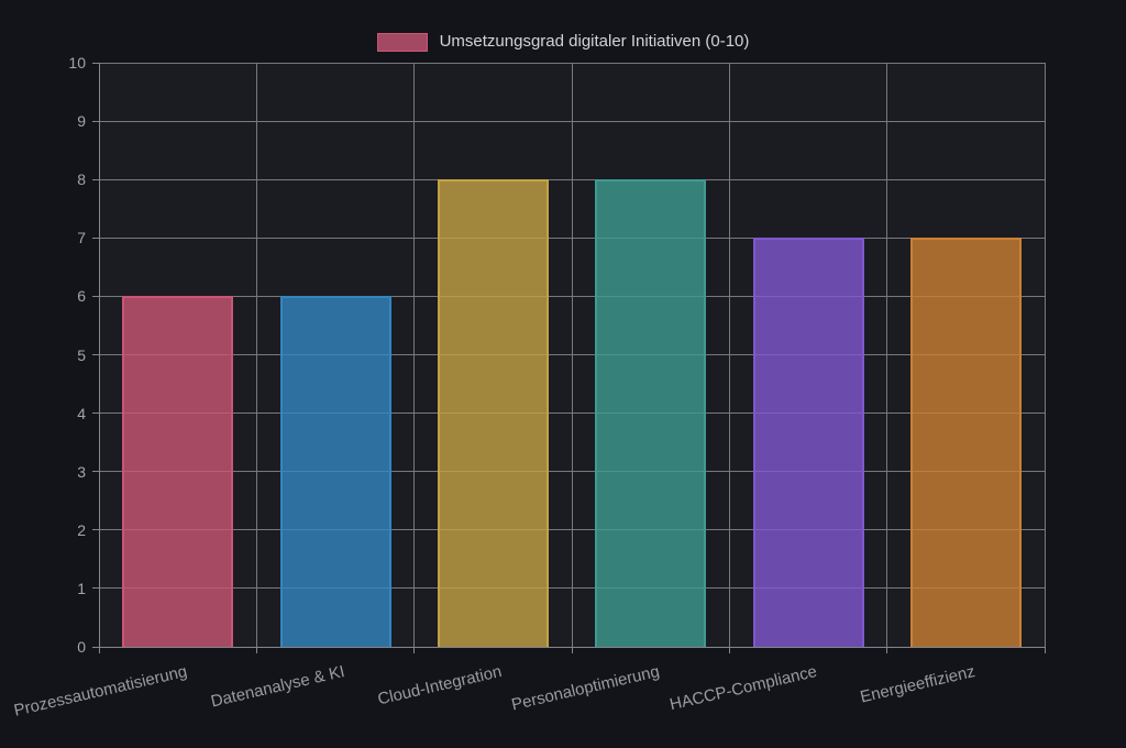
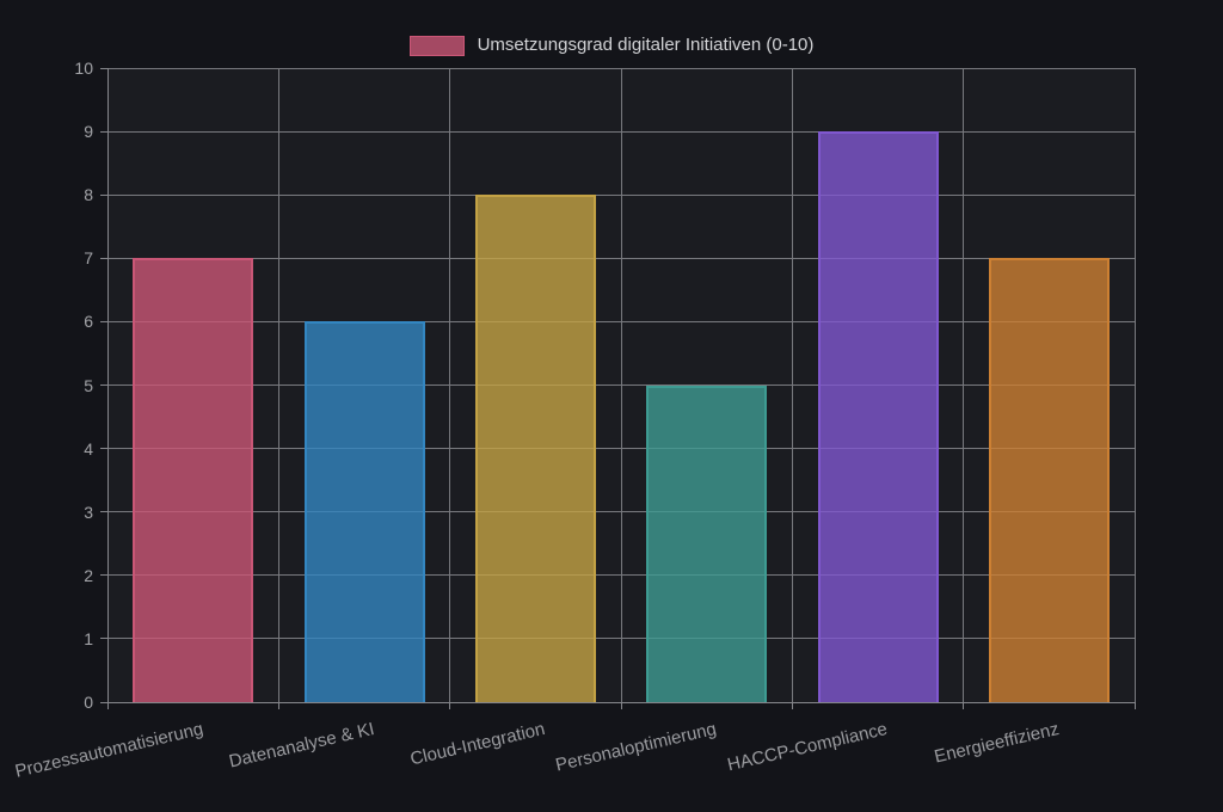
Prozessautomatisierung: 6 -> 7
Personaloptimierung: 8 -> 5
HACCP-Compliance: 7 -> 9
